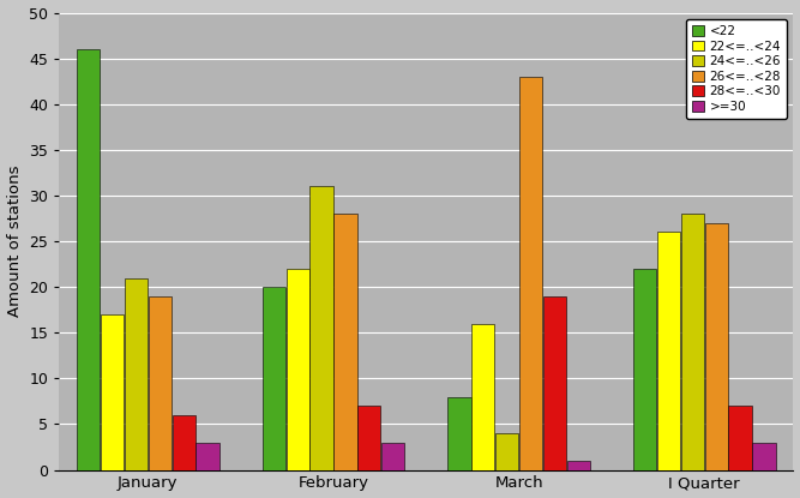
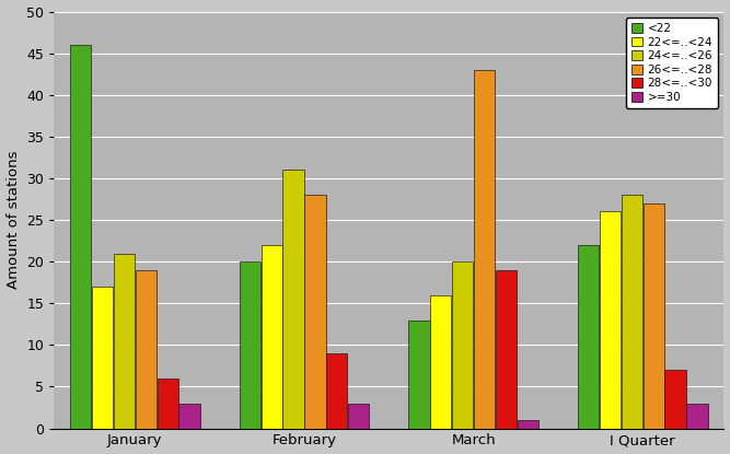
28<=..<30/February: 7 -> 9
<22/March: 8 -> 13
24<=..<26/March: 4 -> 20
